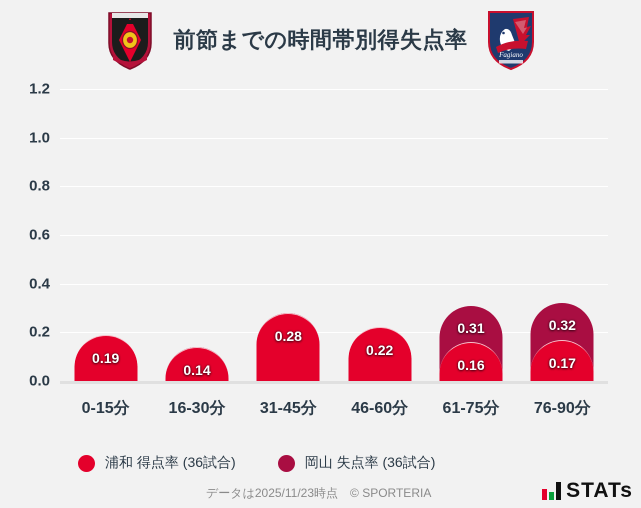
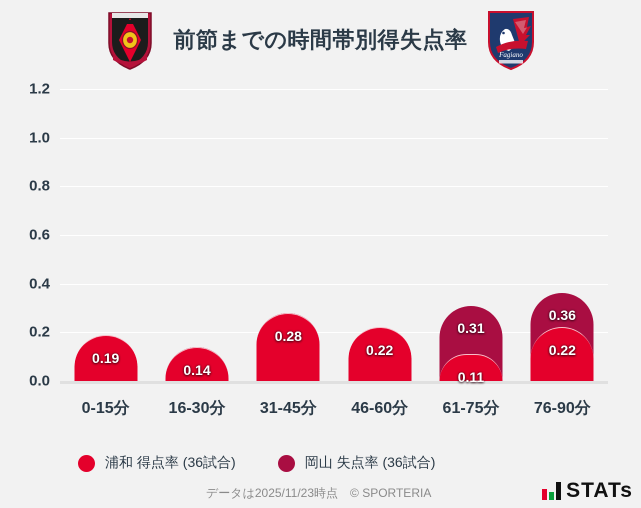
浦和 得点率 (36試合)/61-75分: 0.16 -> 0.11
浦和 得点率 (36試合)/76-90分: 0.17 -> 0.22
岡山 失点率 (36試合)/76-90分: 0.32 -> 0.36
